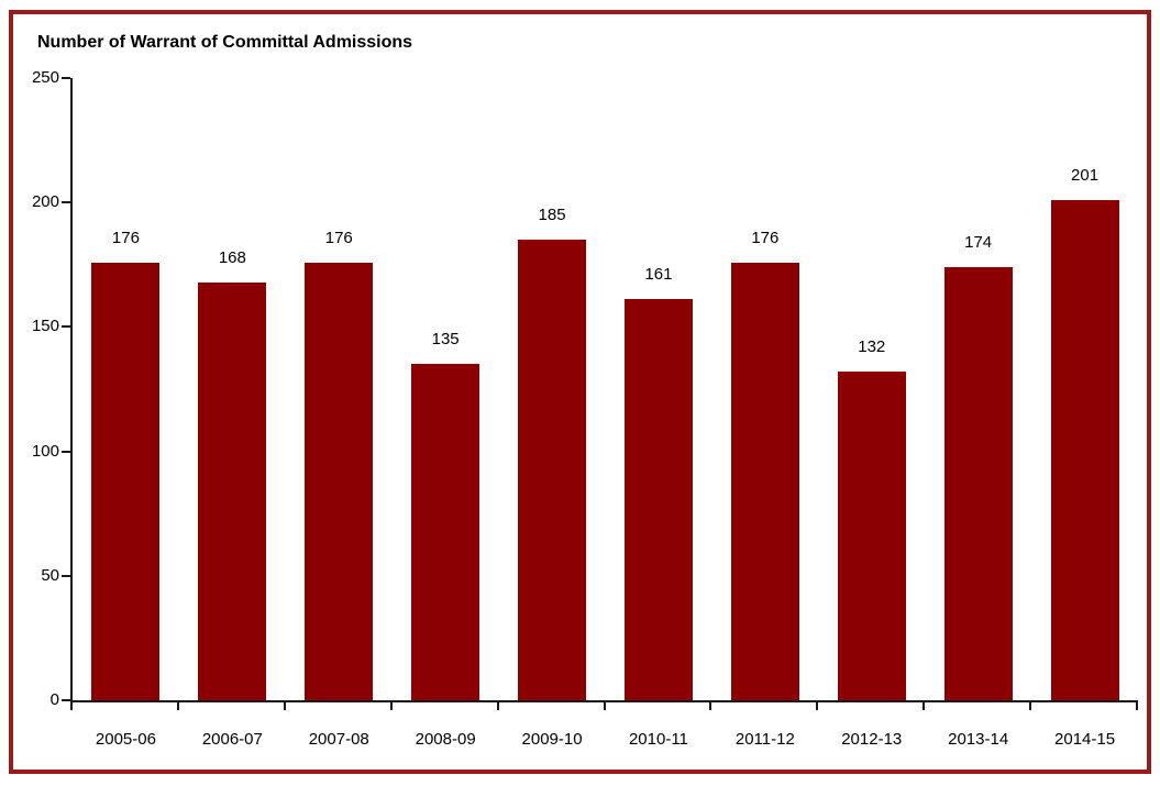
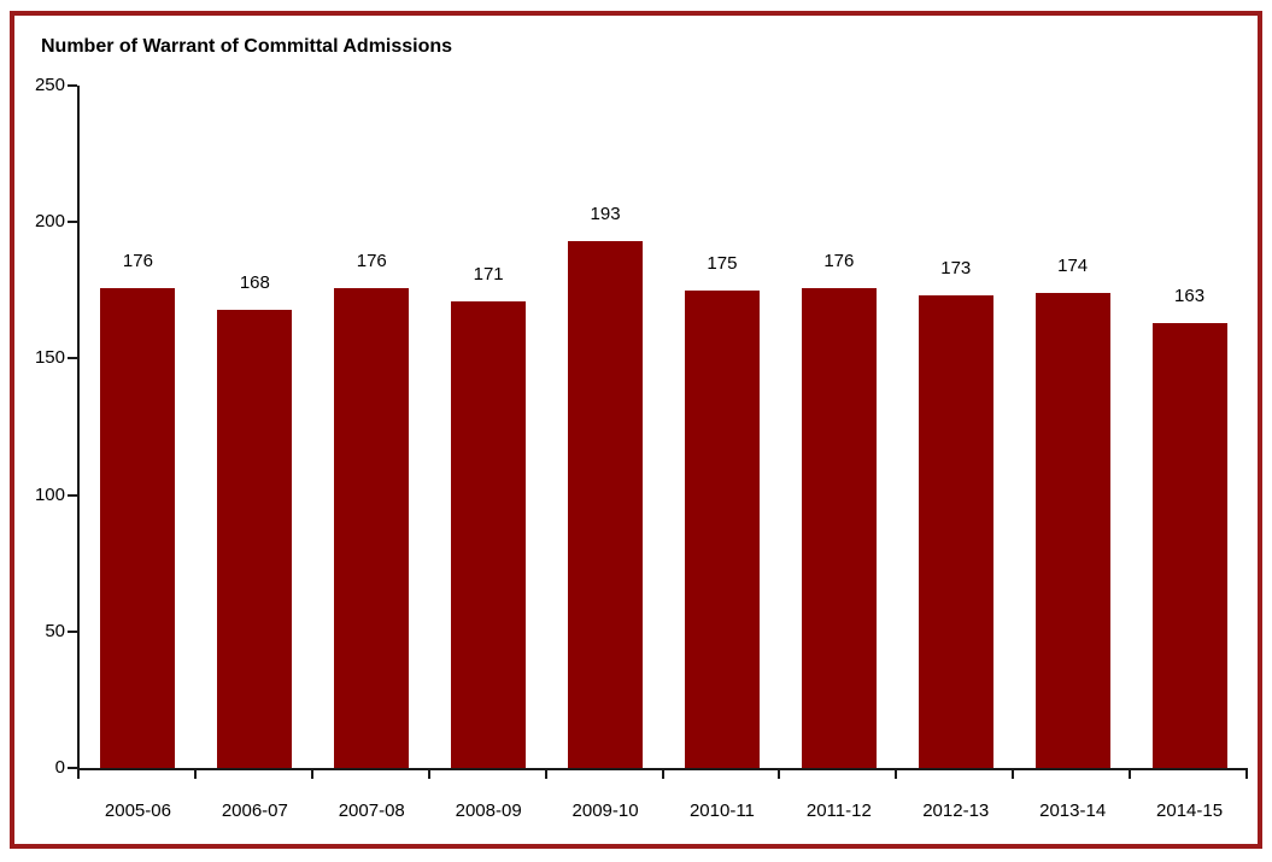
2008-09: 135 -> 171
2009-10: 185 -> 193
2010-11: 161 -> 175
2012-13: 132 -> 173
2014-15: 201 -> 163
